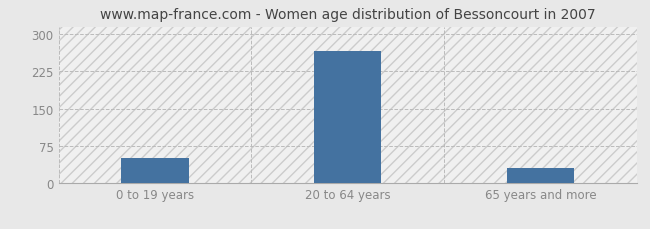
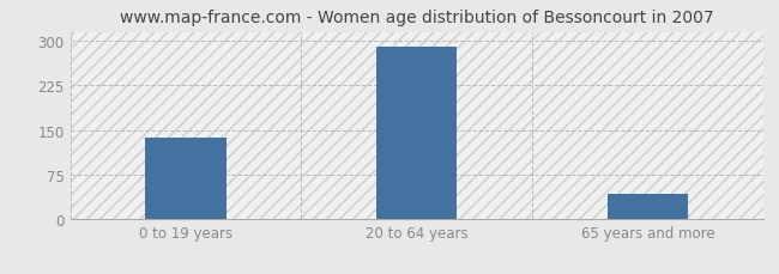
0 to 19 years: 50 -> 137
20 to 64 years: 265 -> 290
65 years and more: 30 -> 43
